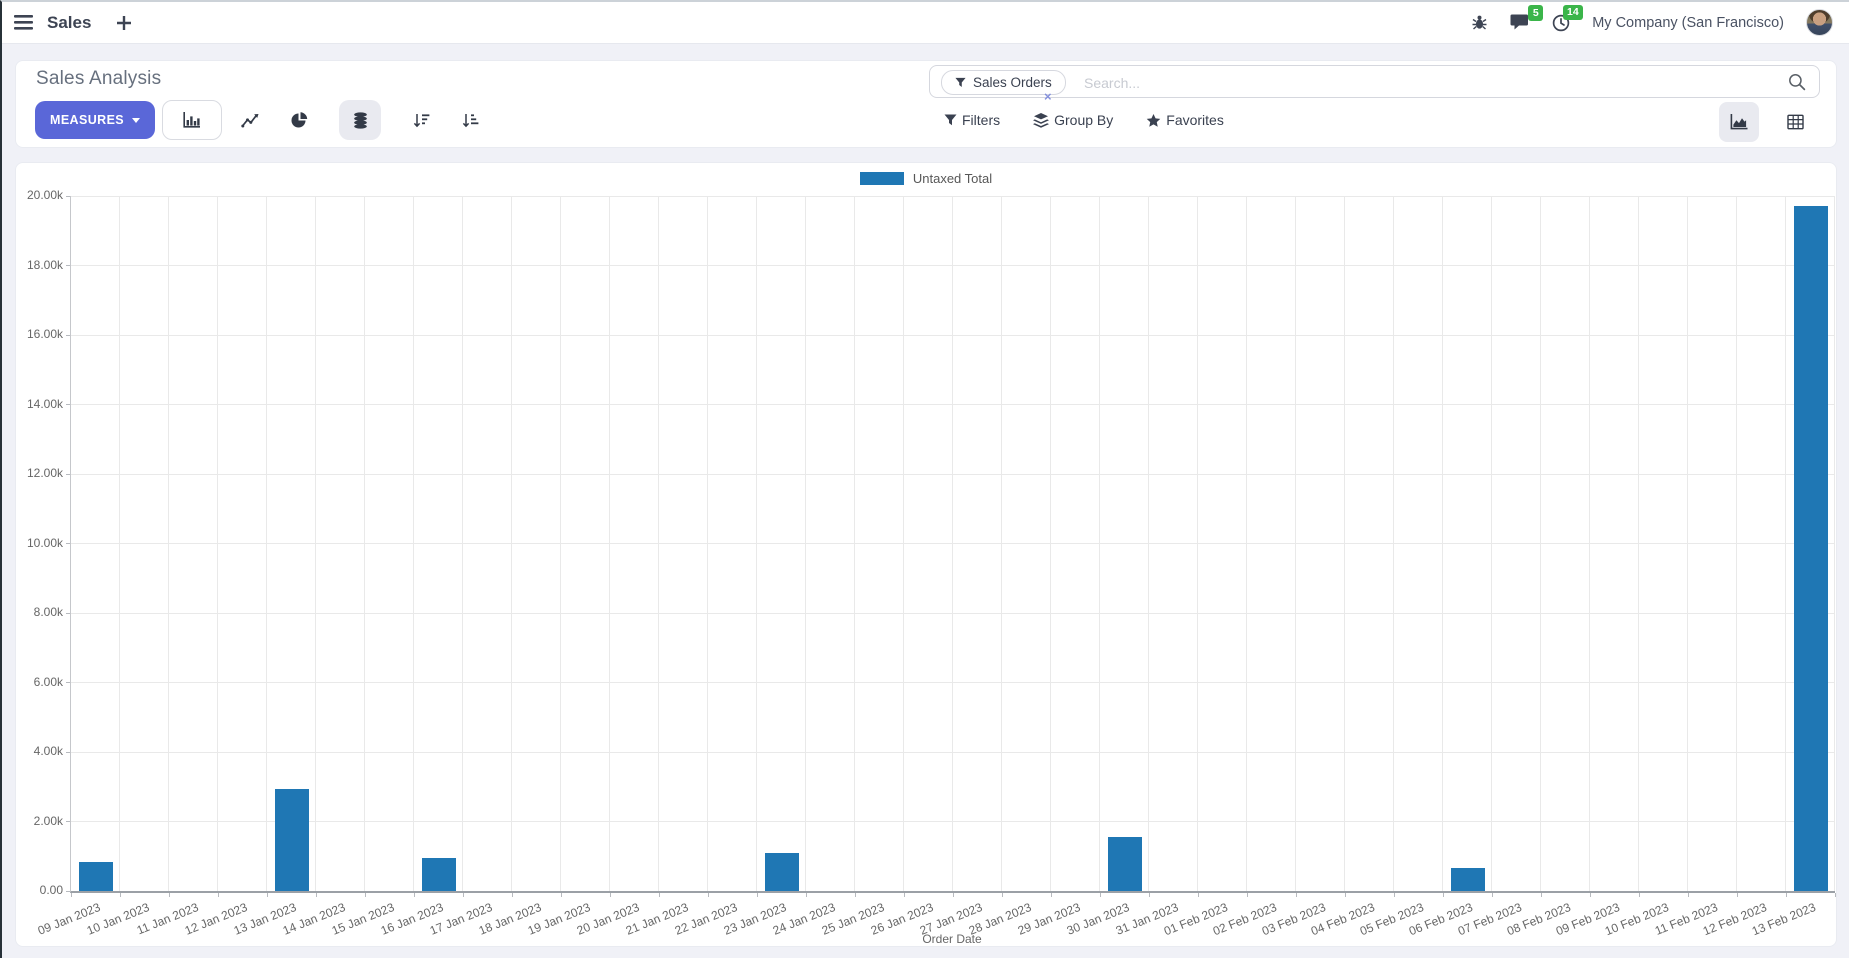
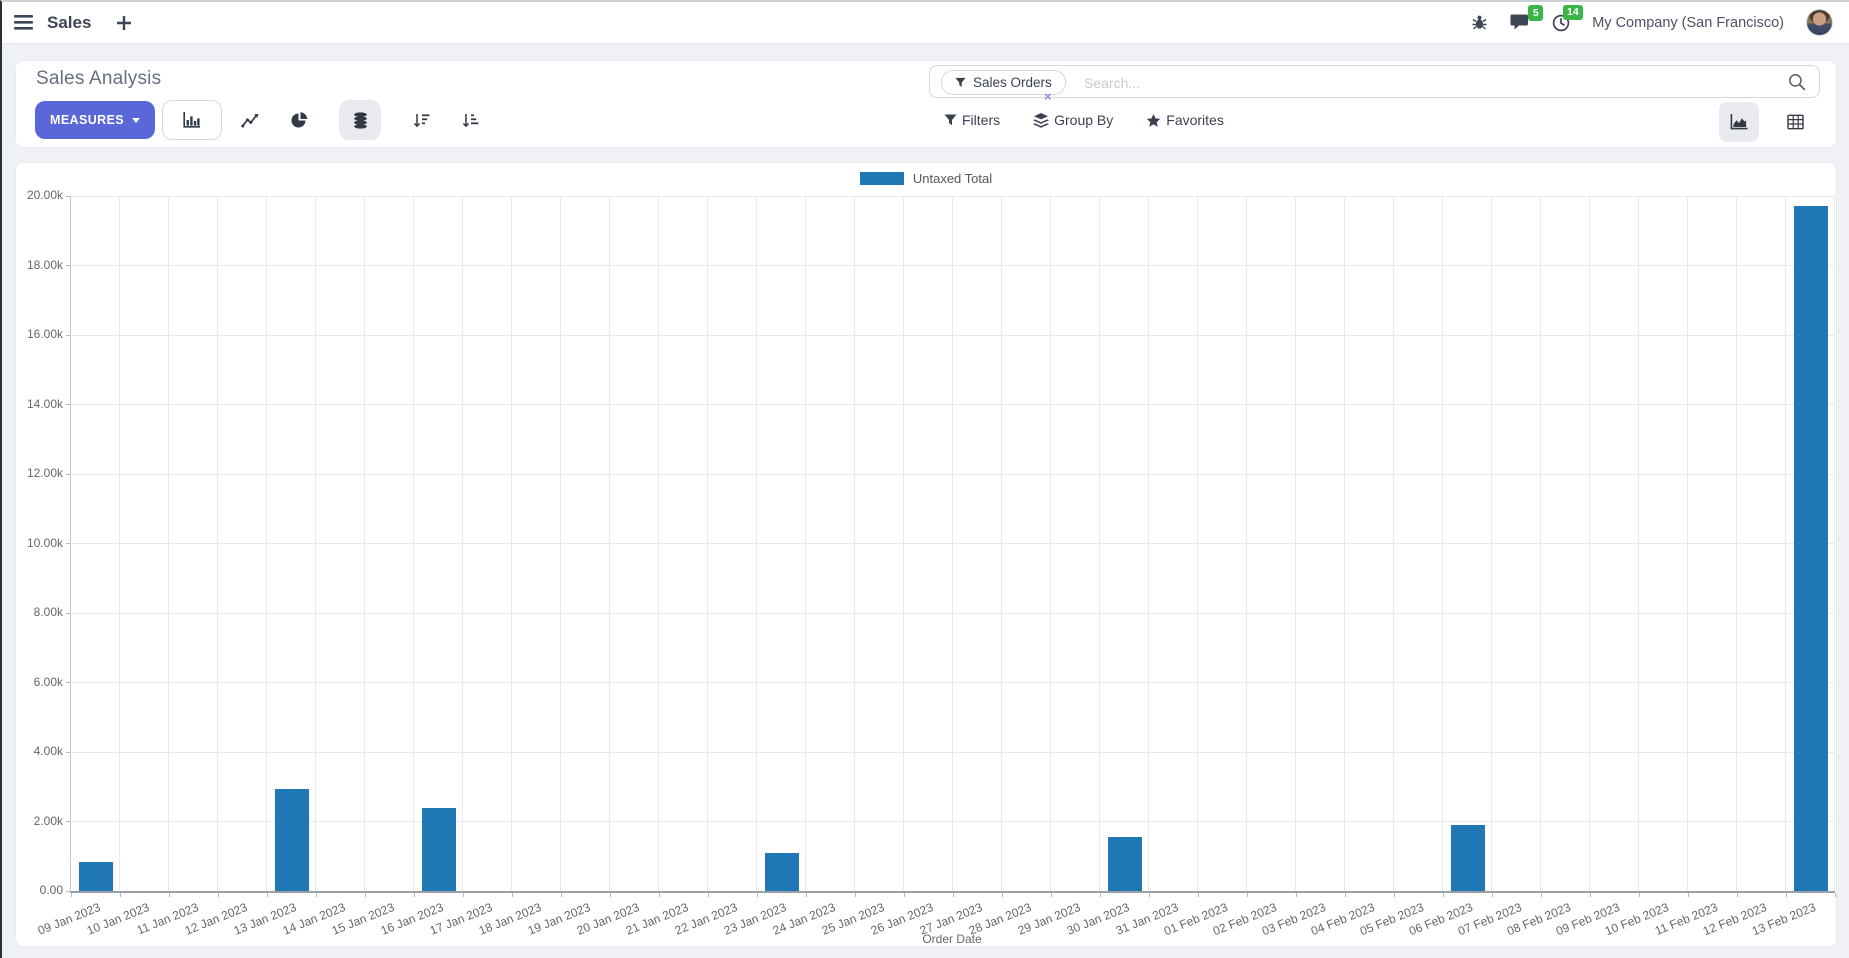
16 Jan 2023: 1.0k -> 2.4k
06 Feb 2023: 0.7k -> 1.9k
